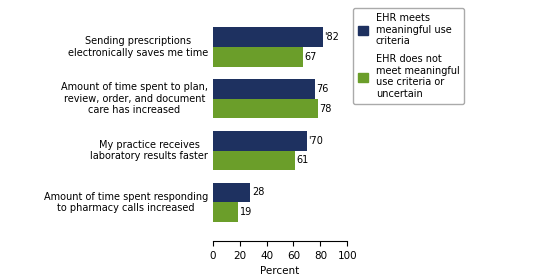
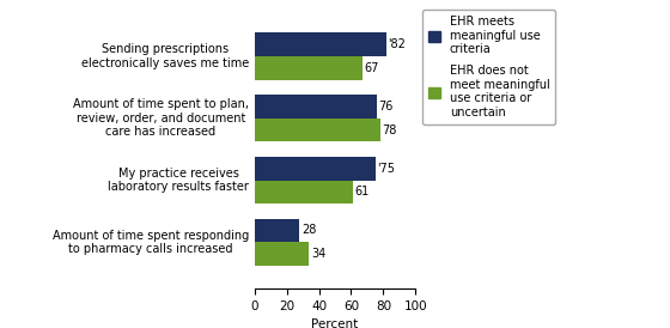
EHR meets meaningful use criteria/My practice receives laboratory results faster: '70 -> '75
EHR does not meet meaningful use criteria or uncertain/Amount of time spent responding to pharmacy calls increased: 19 -> 34
